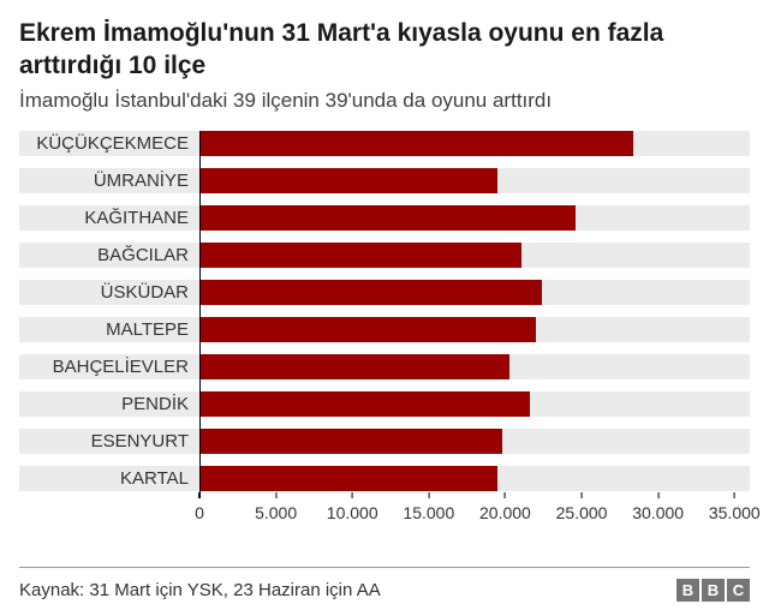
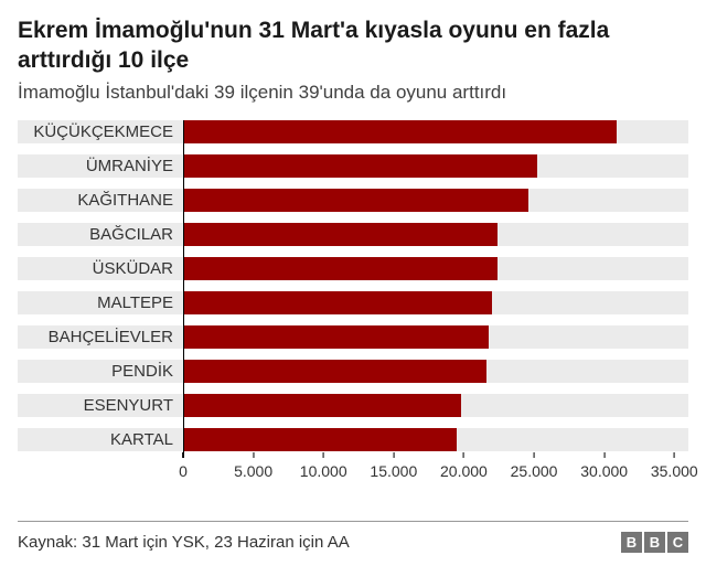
KÜÇÜKÇEKMECE: 28400 -> 30900
ÜMRANİYE: 19500 -> 25200
BAĞCILAR: 21100 -> 22400
BAHÇELİEVLER: 20300 -> 21800
